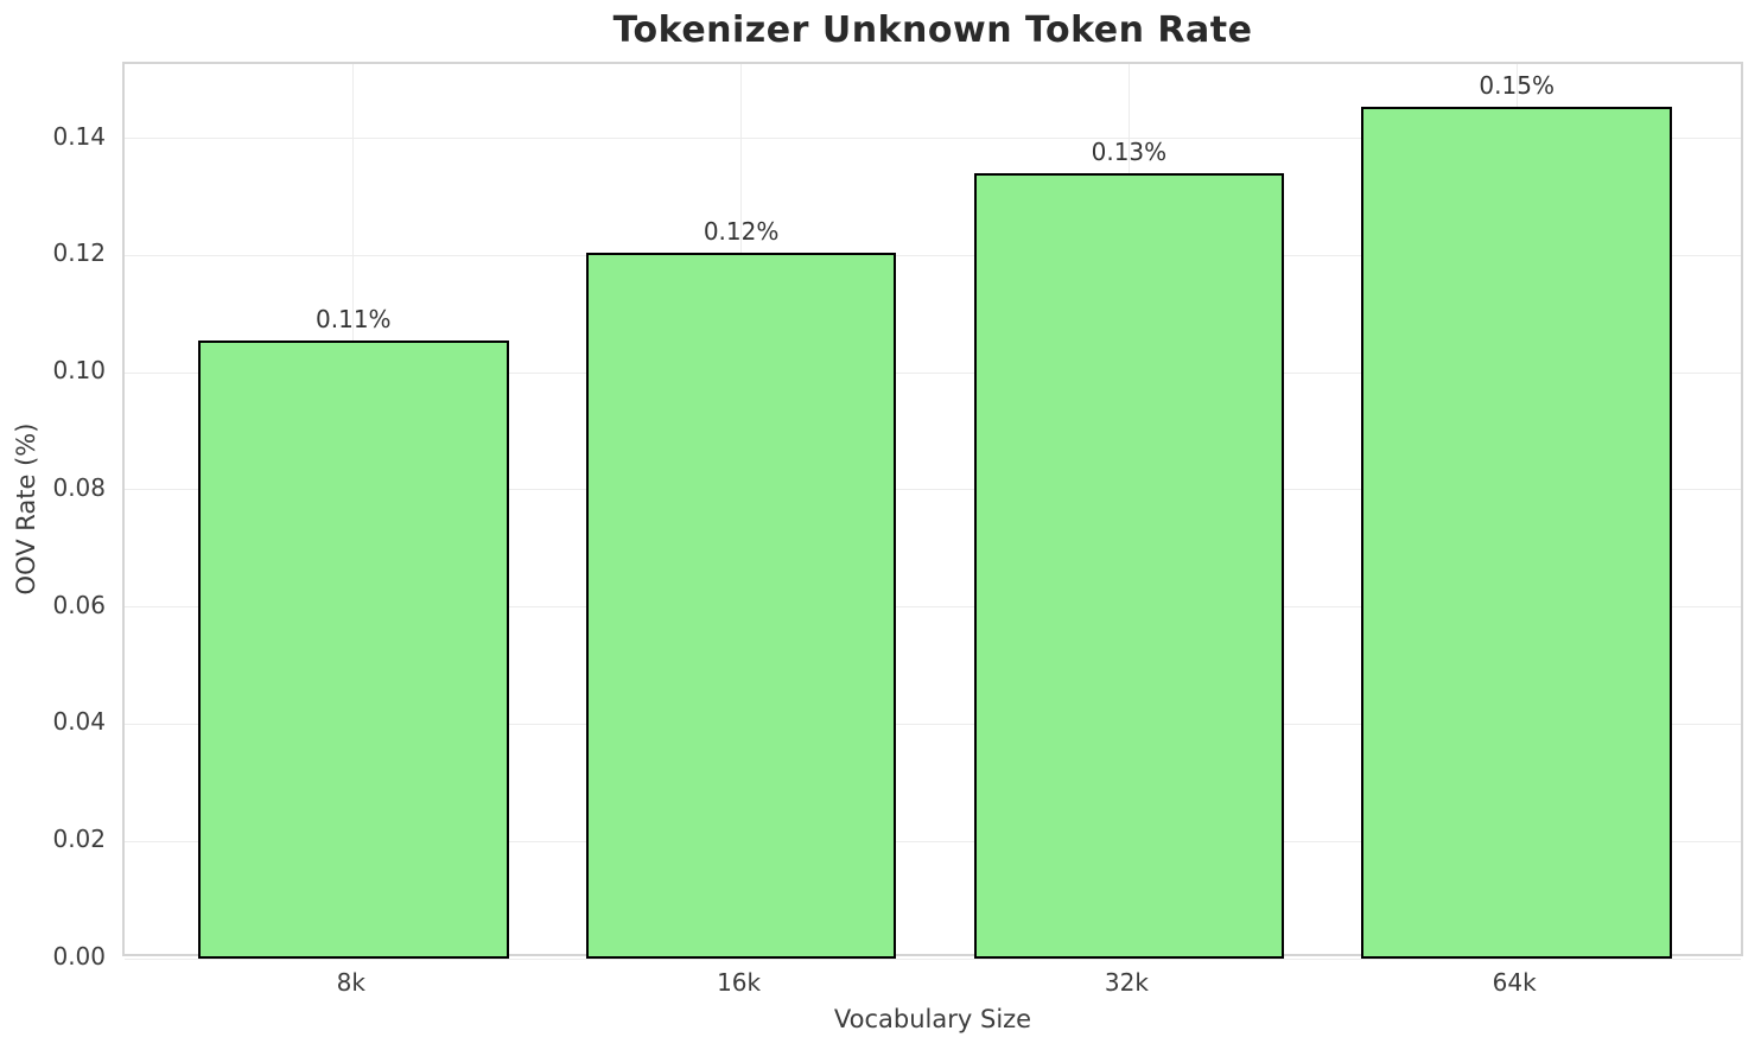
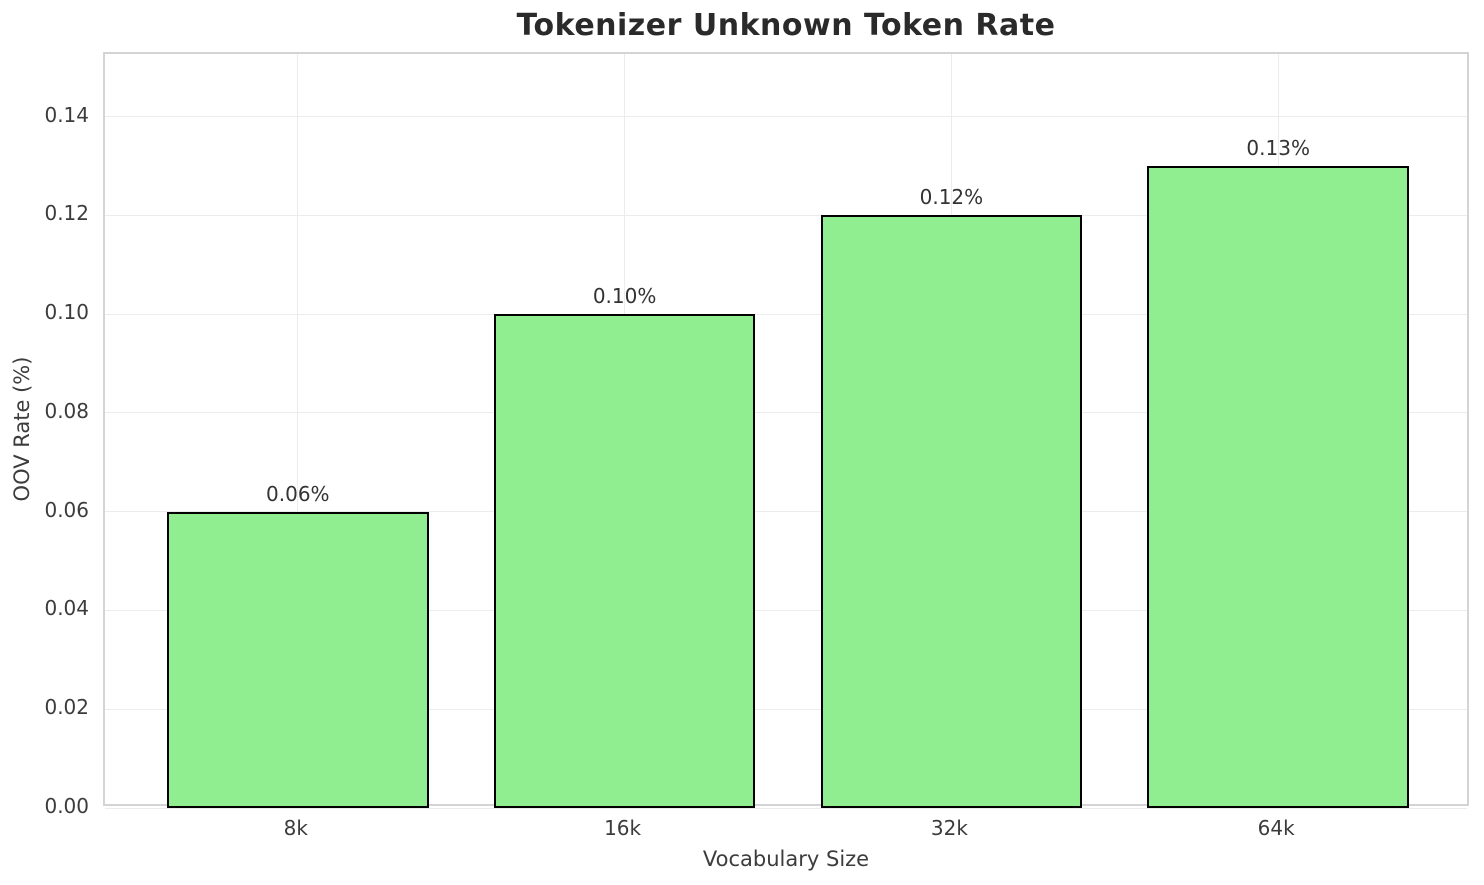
8k: 0.11% -> 0.06%
16k: 0.12% -> 0.10%
32k: 0.13% -> 0.12%
64k: 0.15% -> 0.13%
